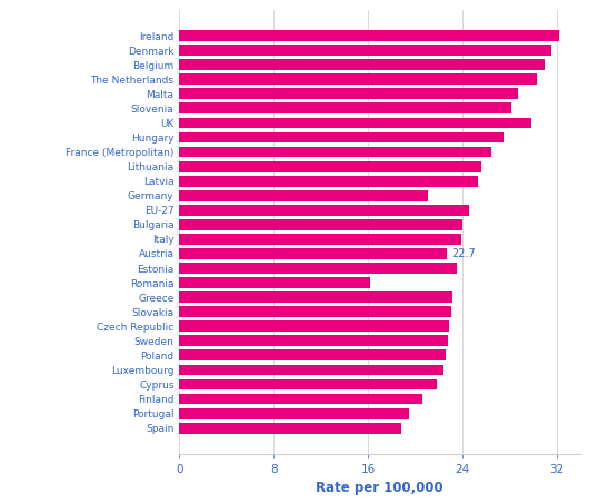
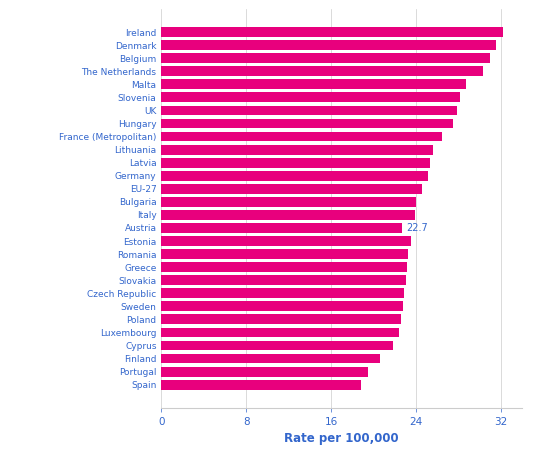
UK: 29.9 -> 27.9
Germany: 21.1 -> 25.1
Romania: 16.2 -> 23.3
